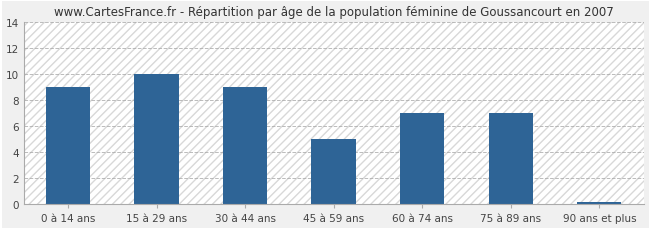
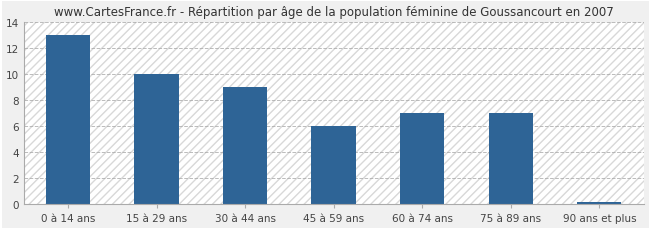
0 à 14 ans: 9.0 -> 13.0
45 à 59 ans: 5.0 -> 6.0
